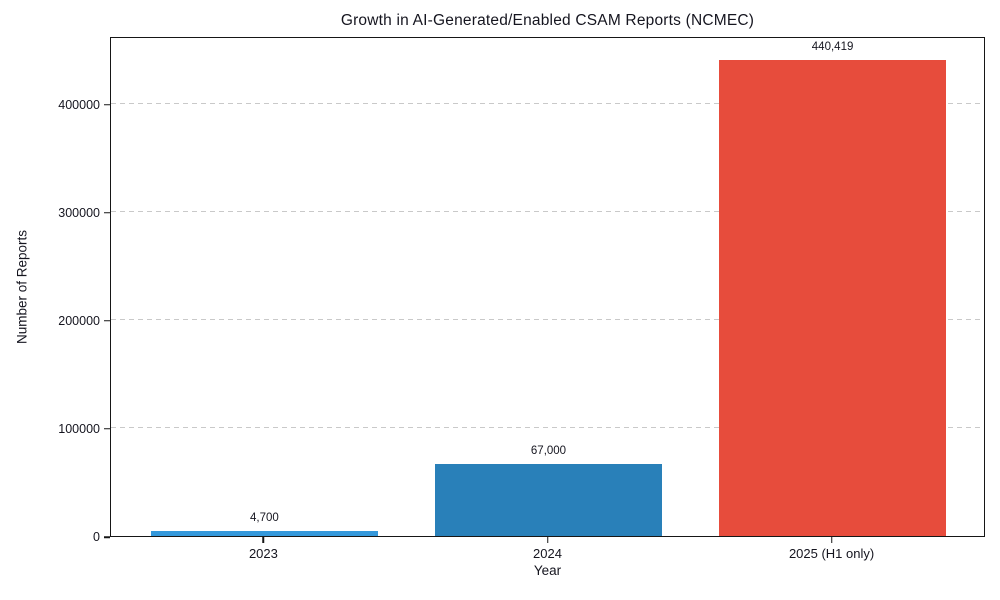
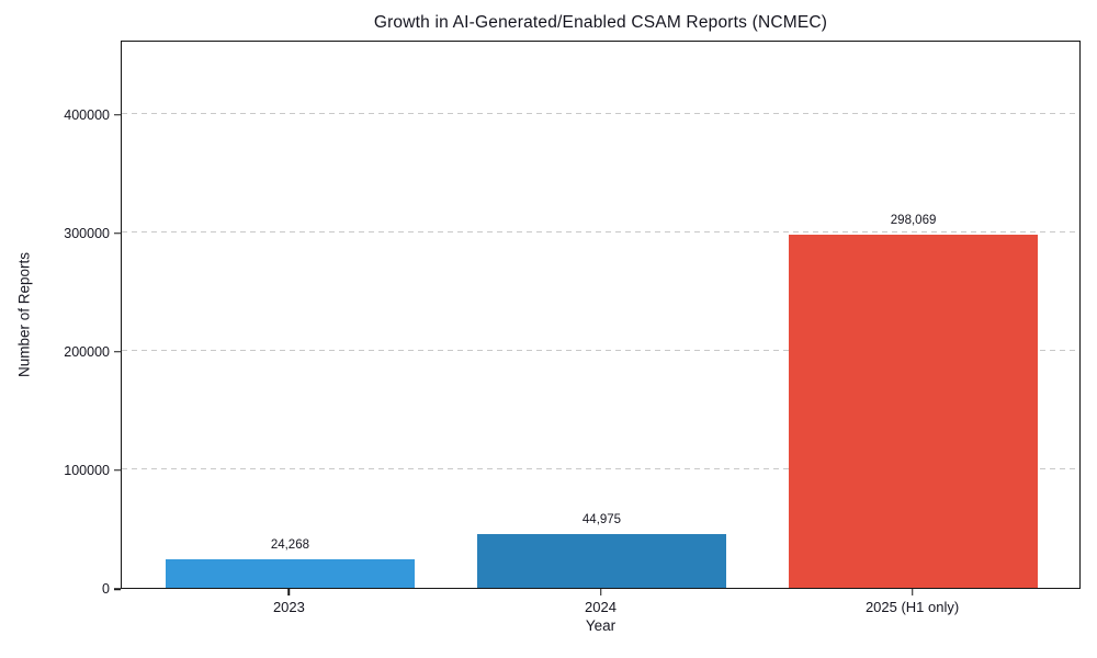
2023: 4,700 -> 24,268
2024: 67,000 -> 44,975
2025 (H1 only): 440,419 -> 298,069
